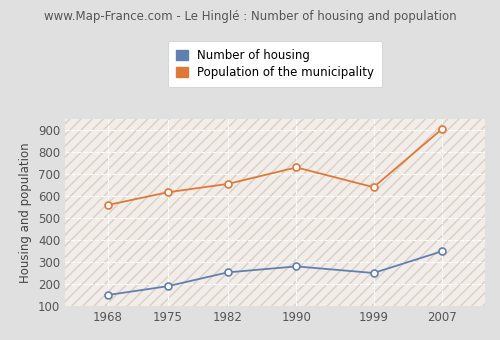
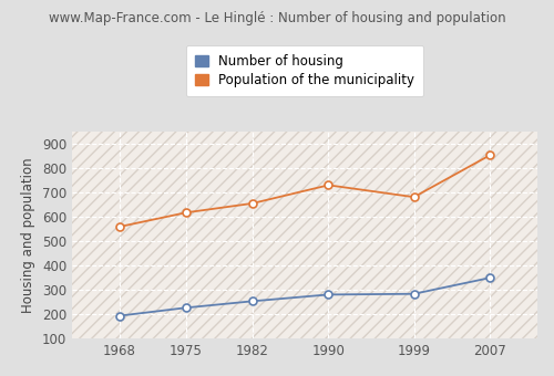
Number of housing/1968: 150 -> 193
Number of housing/1975: 190 -> 226
Number of housing/1999: 250 -> 283
Population of the municipality/1999: 640 -> 681
Population of the municipality/2007: 905 -> 853
